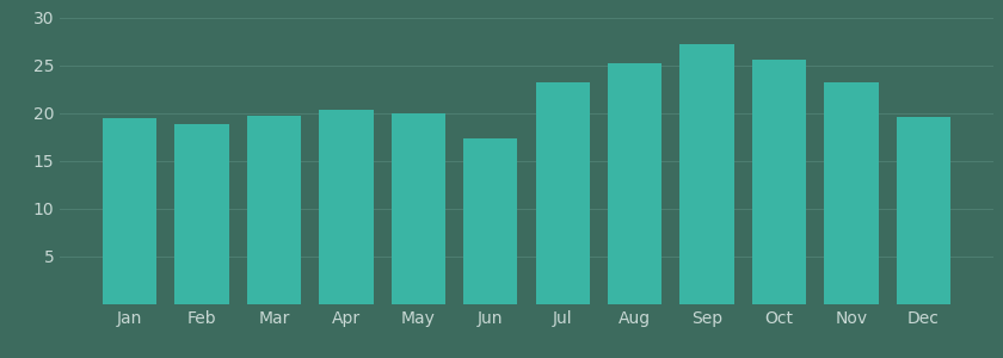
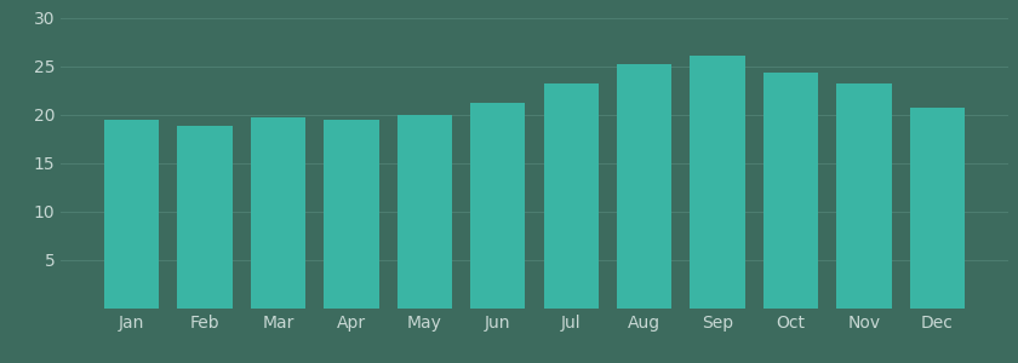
Apr: 20.4 -> 19.5
Jun: 17.4 -> 21.3
Sep: 27.2 -> 26.1
Oct: 25.6 -> 24.4
Dec: 19.6 -> 20.7
